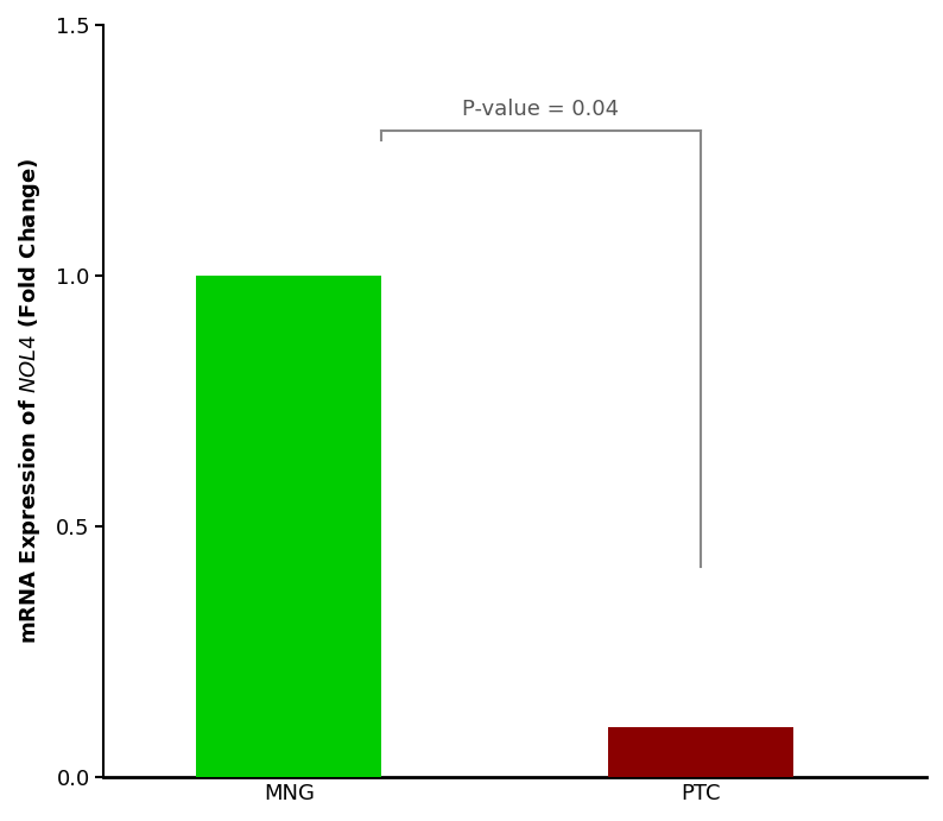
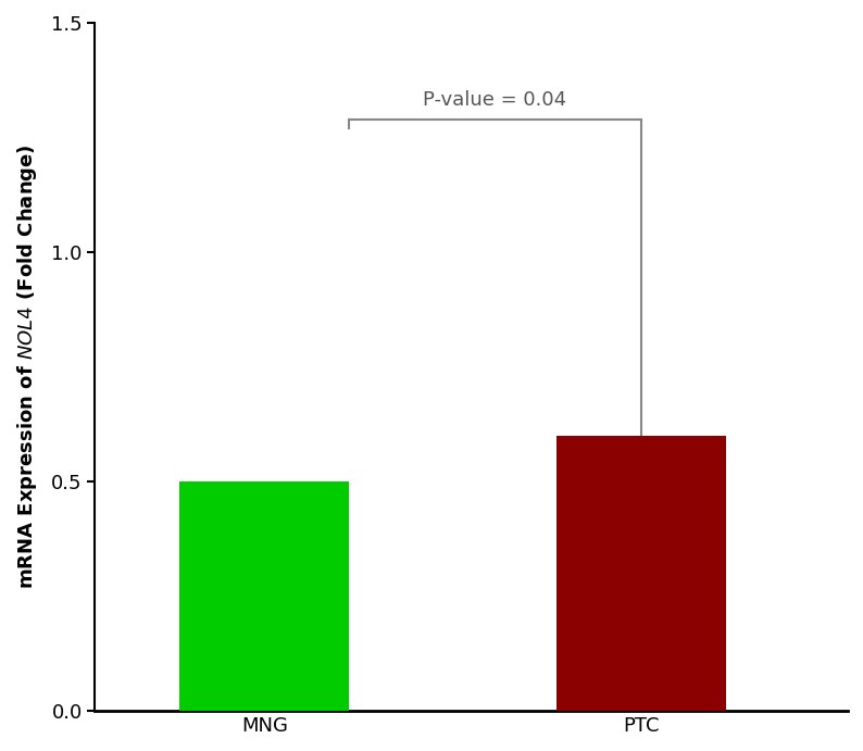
MNG: 1.0 -> 0.5
PTC: 0.1 -> 0.6
